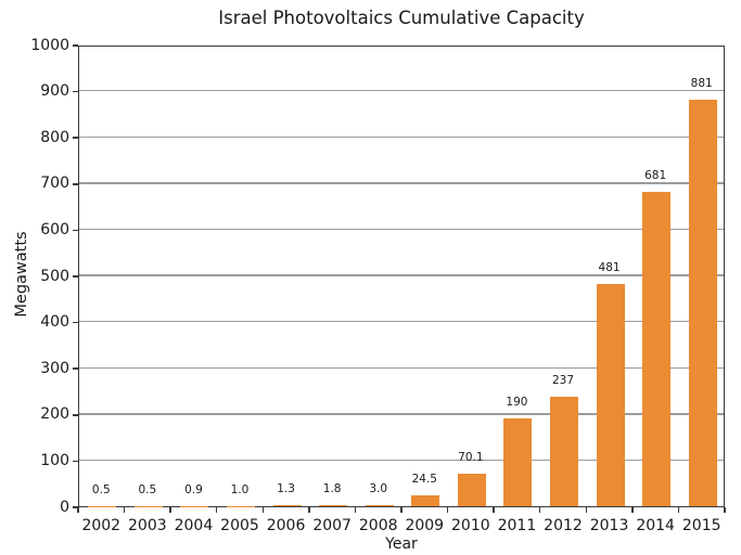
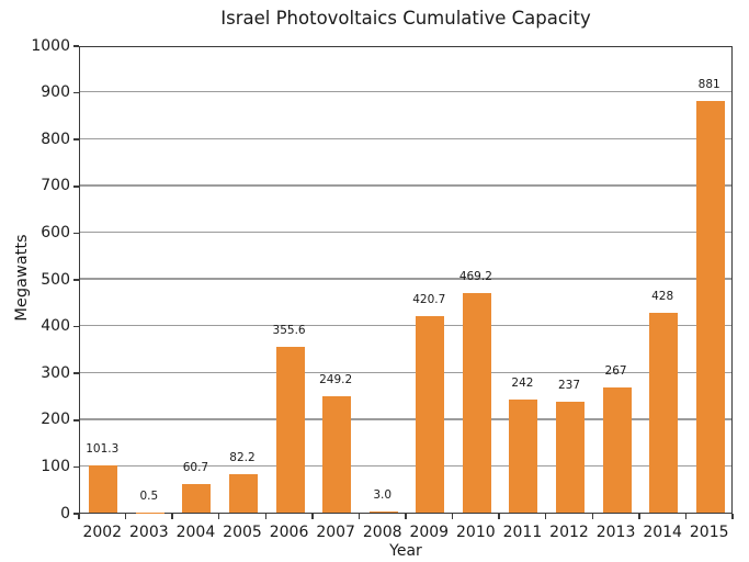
2002: 0.5 -> 101.3
2004: 0.9 -> 60.7
2005: 1.0 -> 82.2
2006: 1.3 -> 355.6
2007: 1.8 -> 249.2
2009: 24.5 -> 420.7
2010: 70.1 -> 469.2
2011: 190 -> 242
2013: 481 -> 267
2014: 681 -> 428
